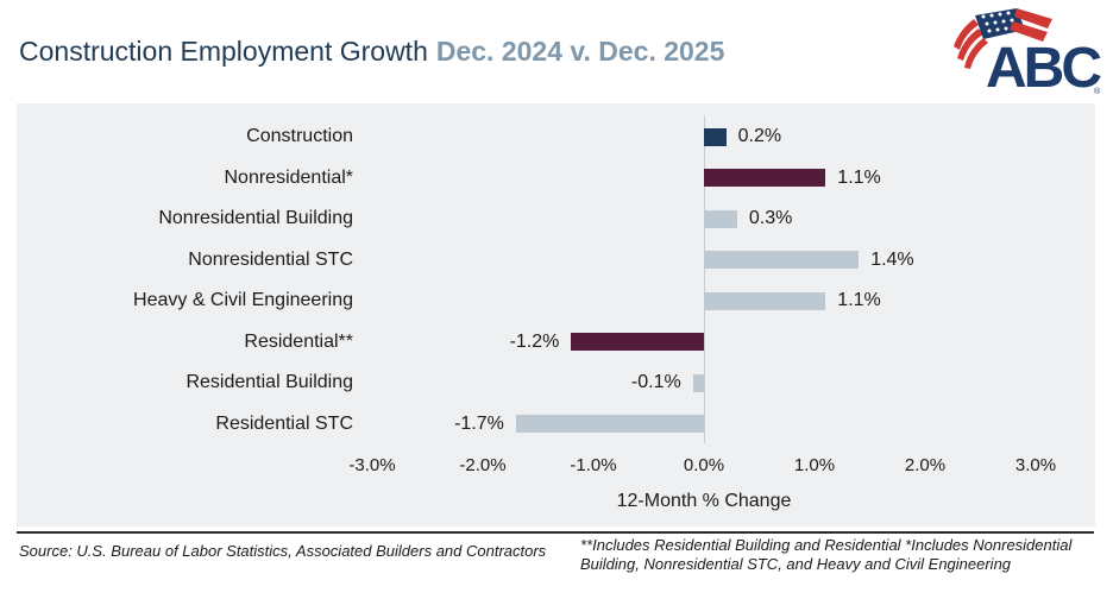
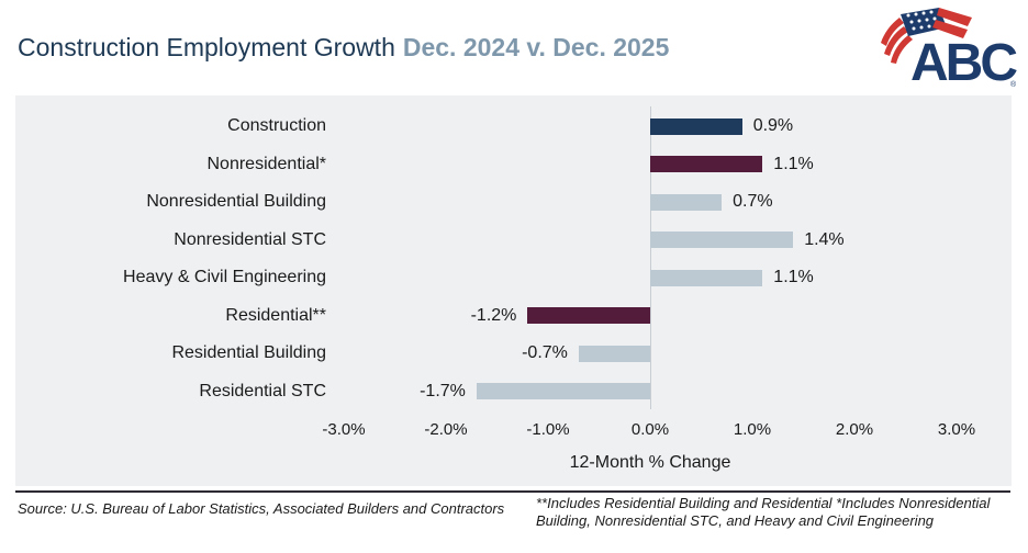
Construction: 0.2% -> 0.9%
Nonresidential Building: 0.3% -> 0.7%
Residential Building: -0.1% -> -0.7%
